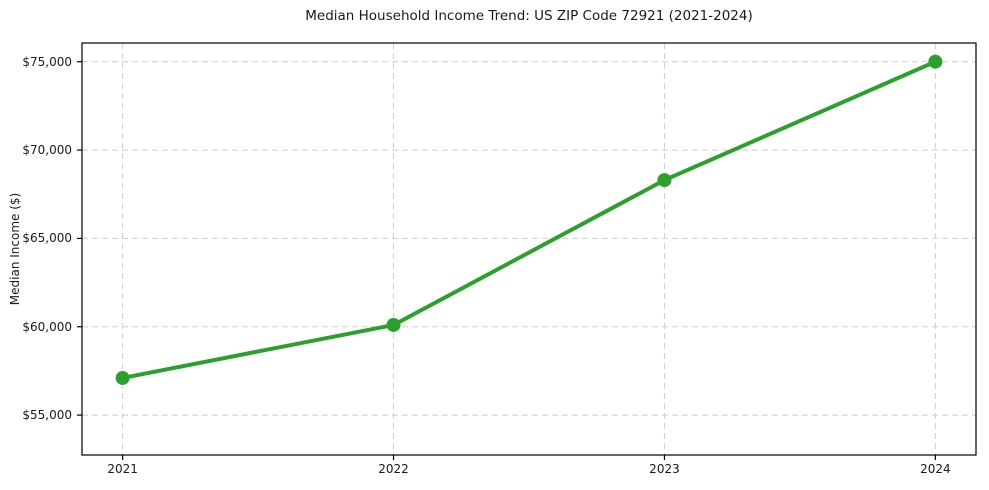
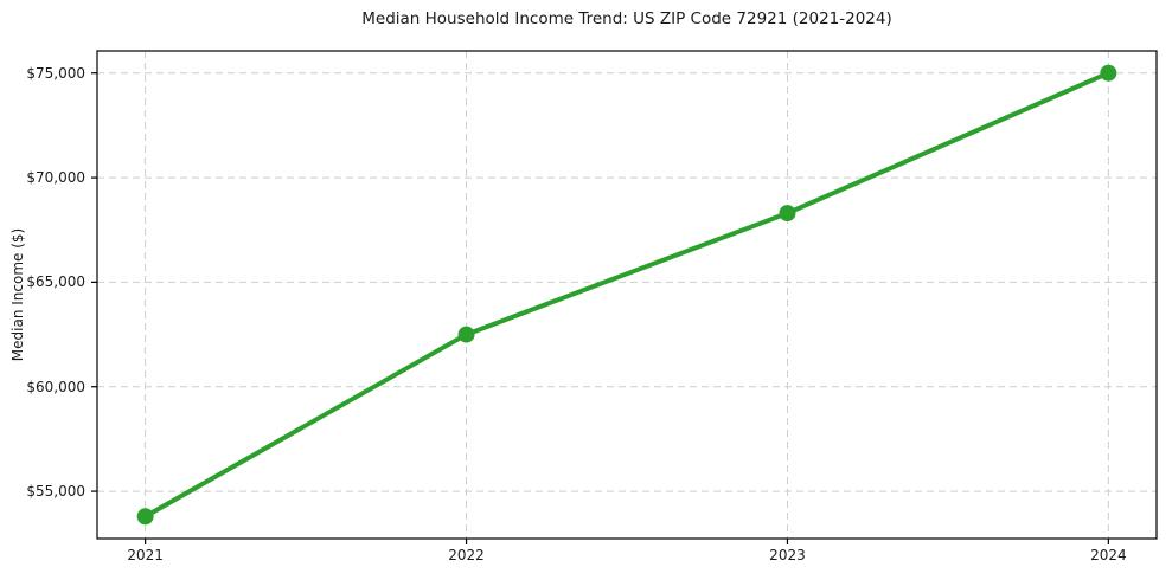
2021: $57100 -> $53800
2022: $60100 -> $62500
